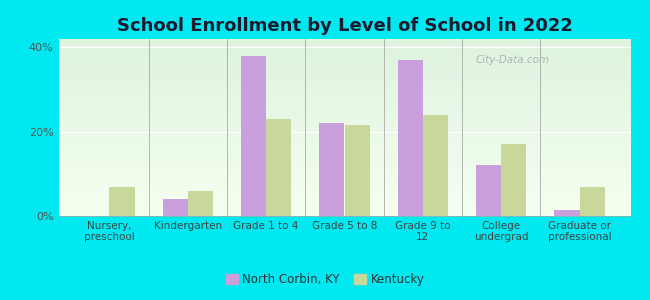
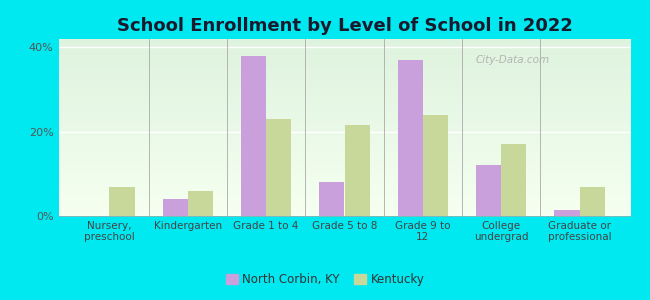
North Corbin, KY/Grade 5 to 8: 22.0% -> 8.0%
